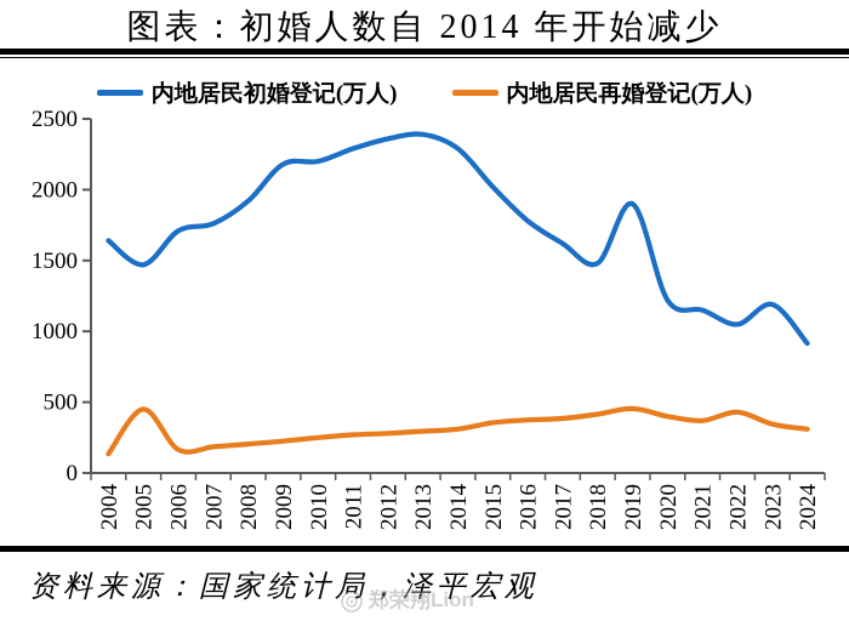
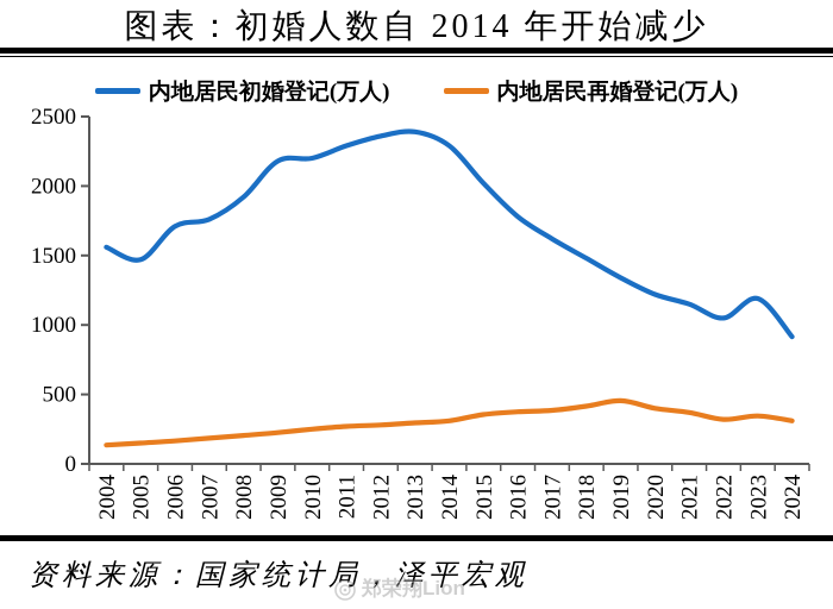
内地居民初婚登记(万人)/2004: 1640 -> 1560
内地居民再婚登记(万人)/2005: 450 -> 150
内地居民初婚登记(万人)/2019: 1900 -> 1340
内地居民再婚登记(万人)/2022: 430 -> 320
